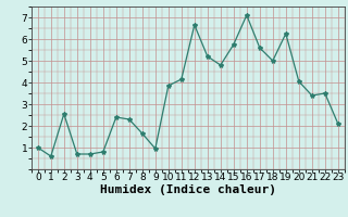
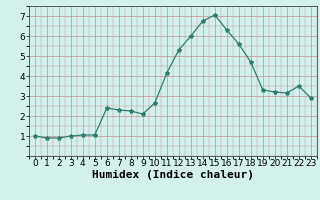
1: 0.60 -> 0.90
2: 2.55 -> 0.90
3: 0.70 -> 1.00
4: 0.70 -> 1.05
5: 0.80 -> 1.05
8: 1.65 -> 2.25
9: 0.95 -> 2.10
10: 3.85 -> 2.65
12: 6.65 -> 5.30
13: 5.20 -> 6.00
14: 4.80 -> 6.75
15: 5.75 -> 7.05
16: 7.10 -> 6.30
18: 5.00 -> 4.70
19: 6.25 -> 3.30
20: 4.05 -> 3.20
21: 3.40 -> 3.15
23: 2.10 -> 2.90
